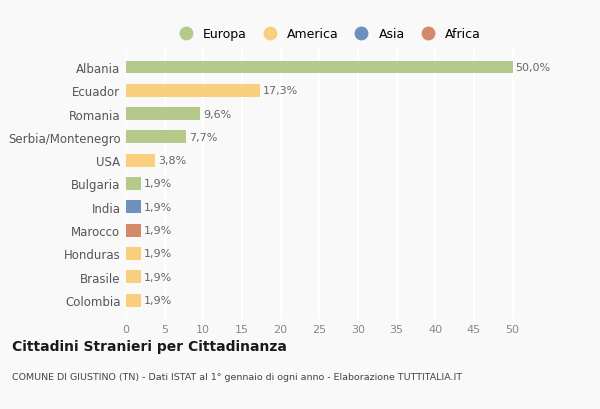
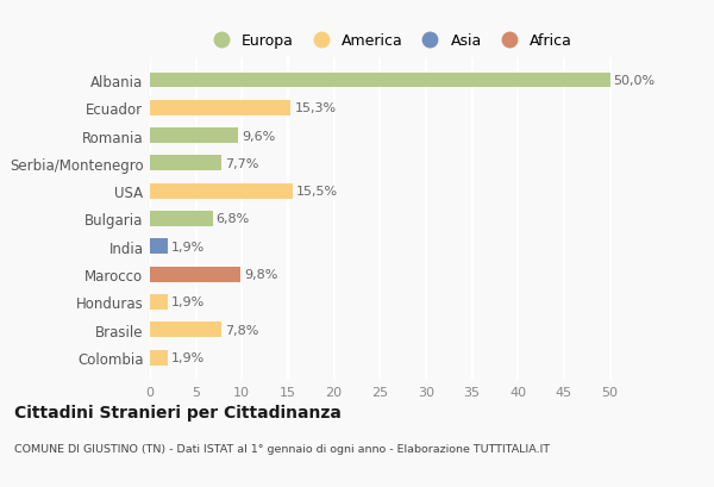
Ecuador: 17,3% -> 15,3%
USA: 3,8% -> 15,5%
Bulgaria: 1,9% -> 6,8%
Marocco: 1,9% -> 9,8%
Brasile: 1,9% -> 7,8%
